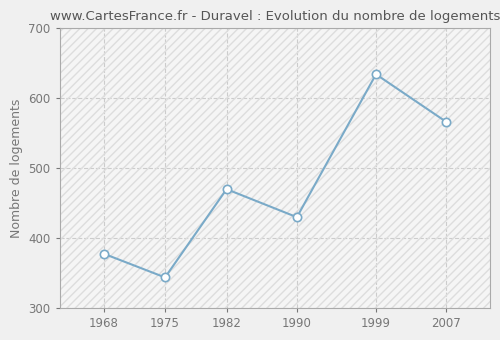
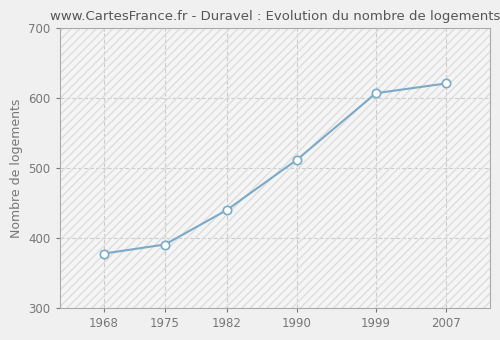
1975: 344 -> 391
1982: 470 -> 440
1990: 430 -> 512
1999: 634 -> 607
2007: 566 -> 621
